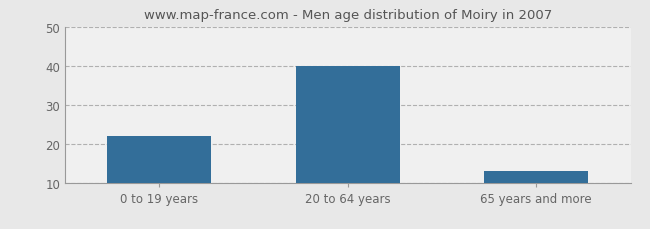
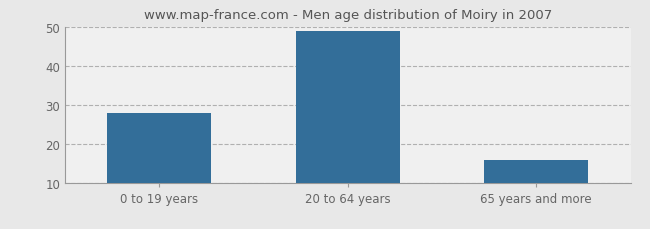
0 to 19 years: 22 -> 28
20 to 64 years: 40 -> 49
65 years and more: 13 -> 16
